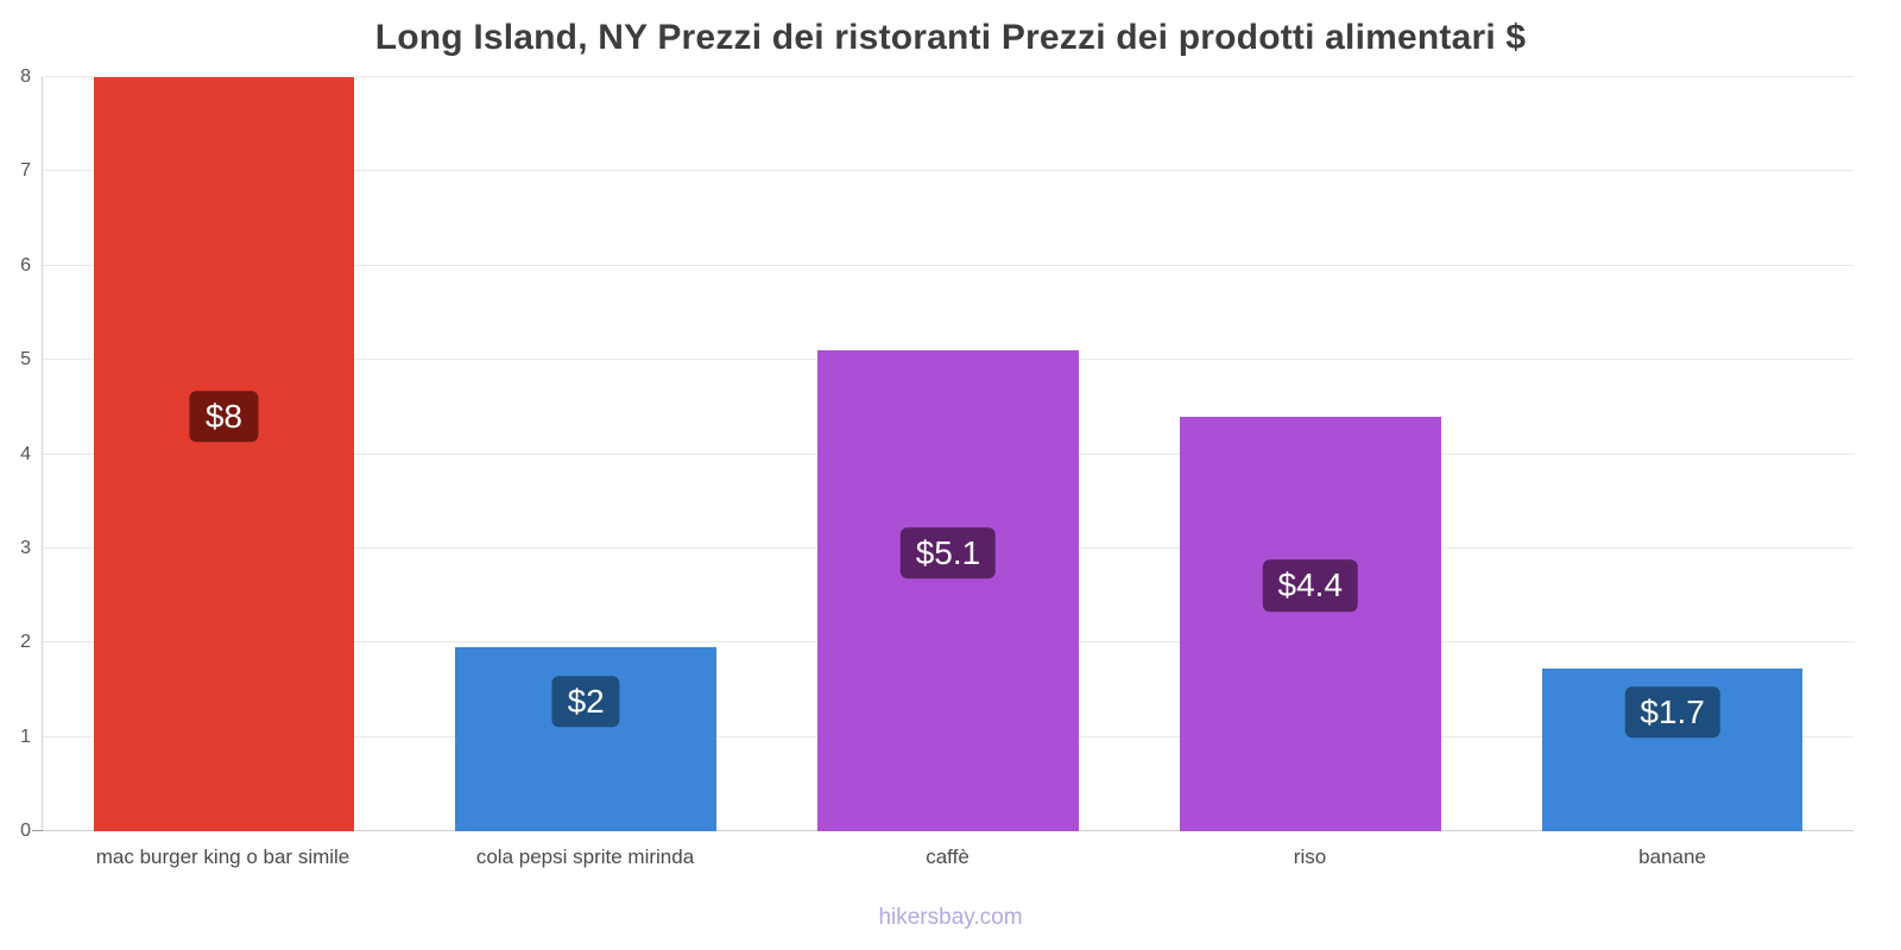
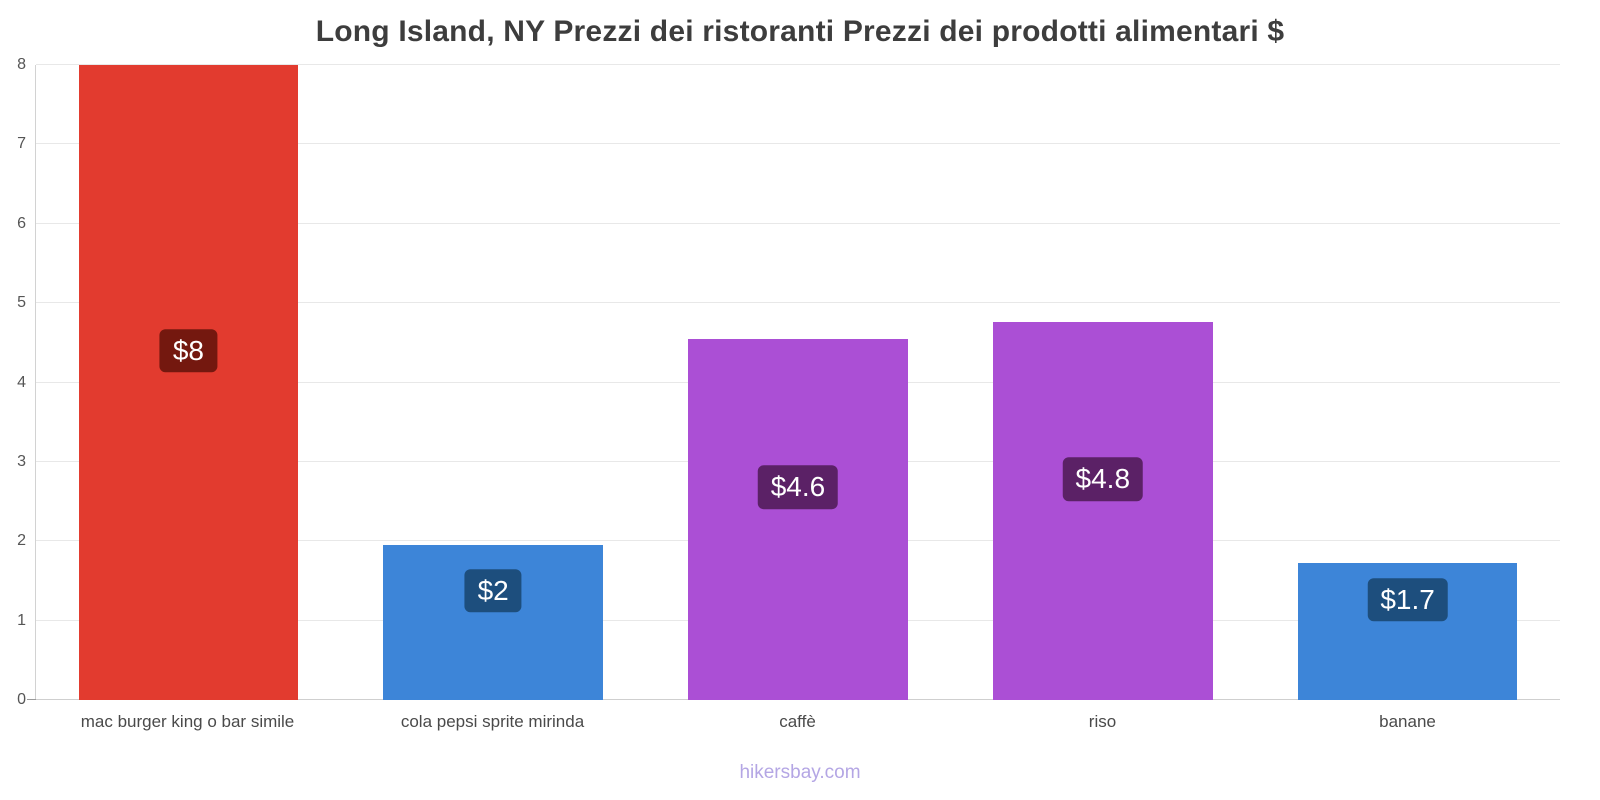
caffè: $5.1 -> $4.6
riso: $4.4 -> $4.8
